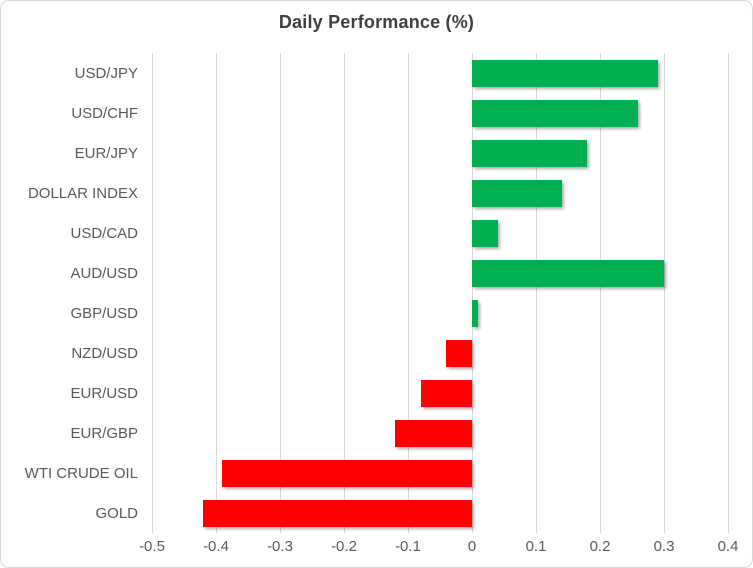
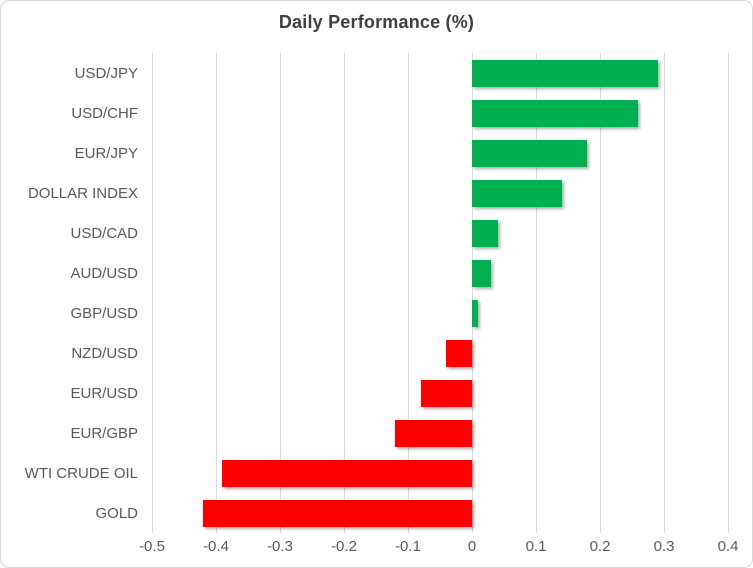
AUD/USD: 0.30 -> 0.03
